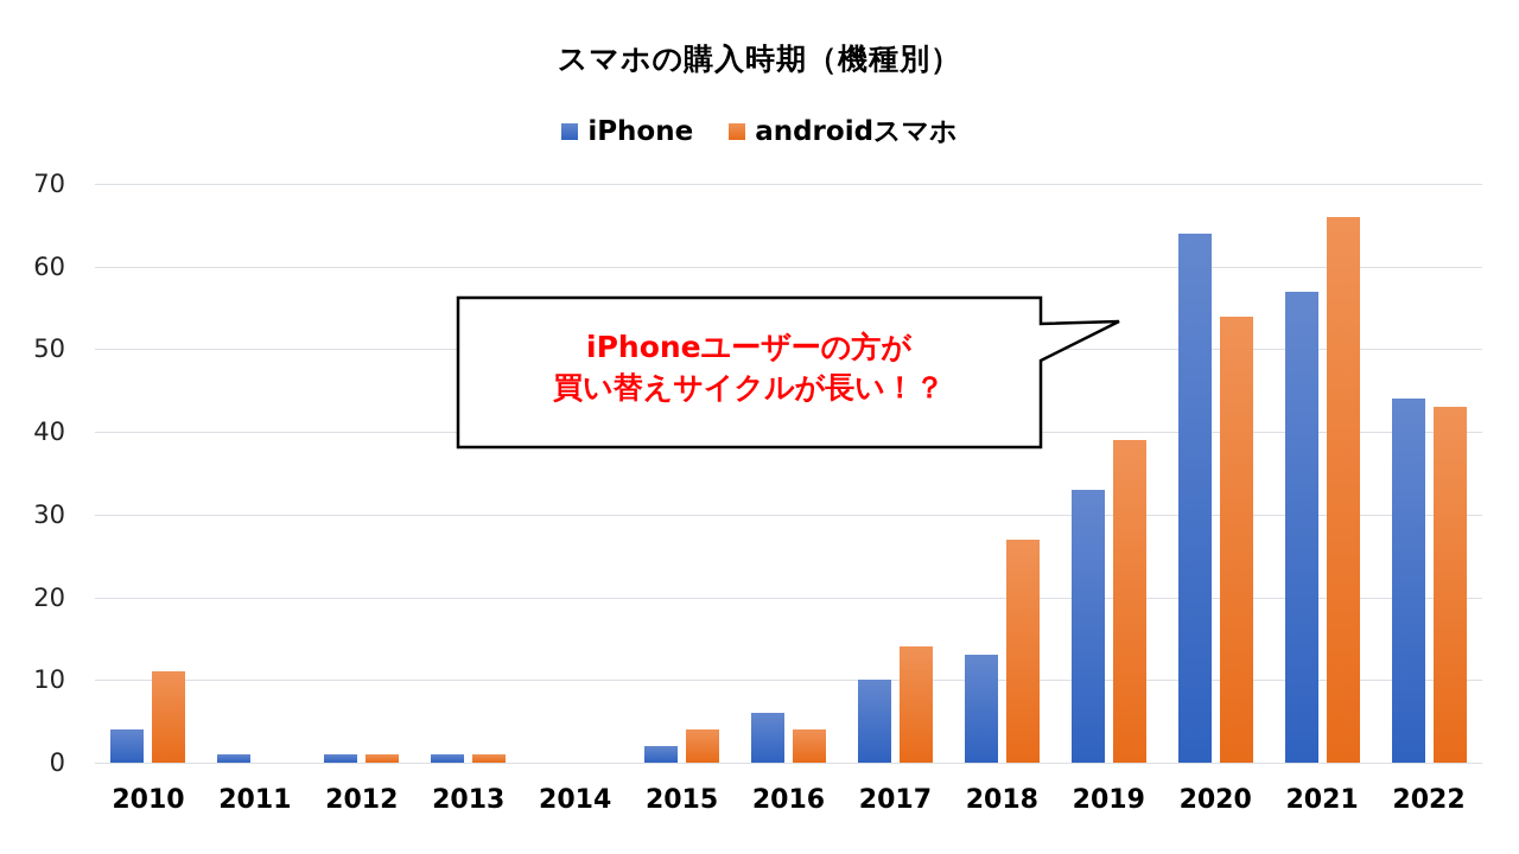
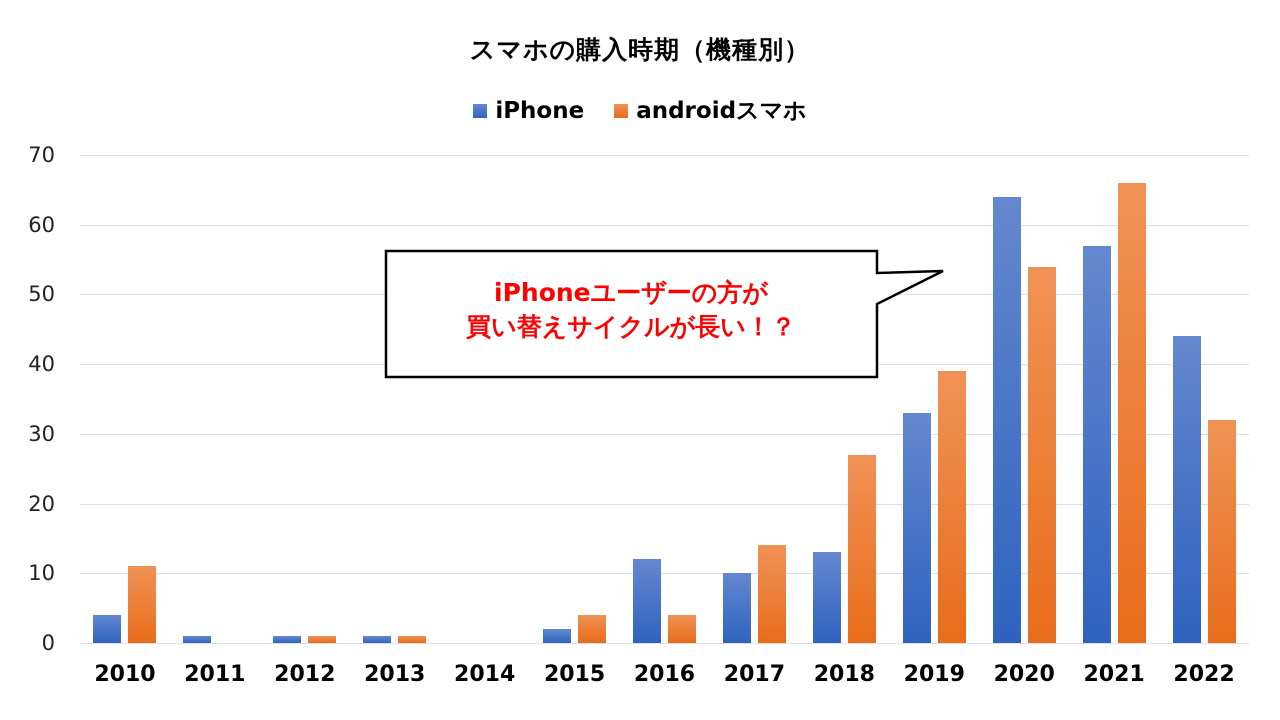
iPhone/2016: 6 -> 12
androidスマホ/2022: 43 -> 32
